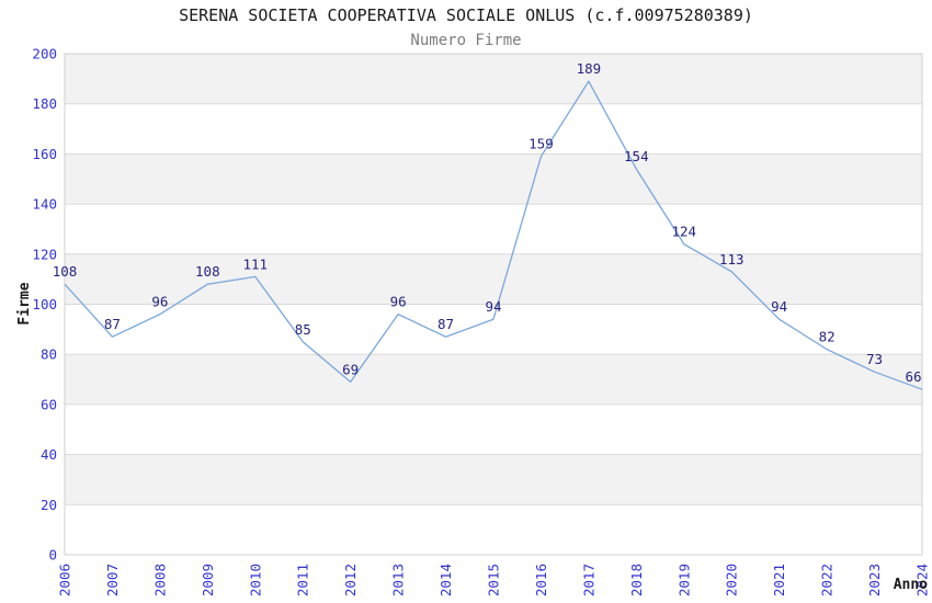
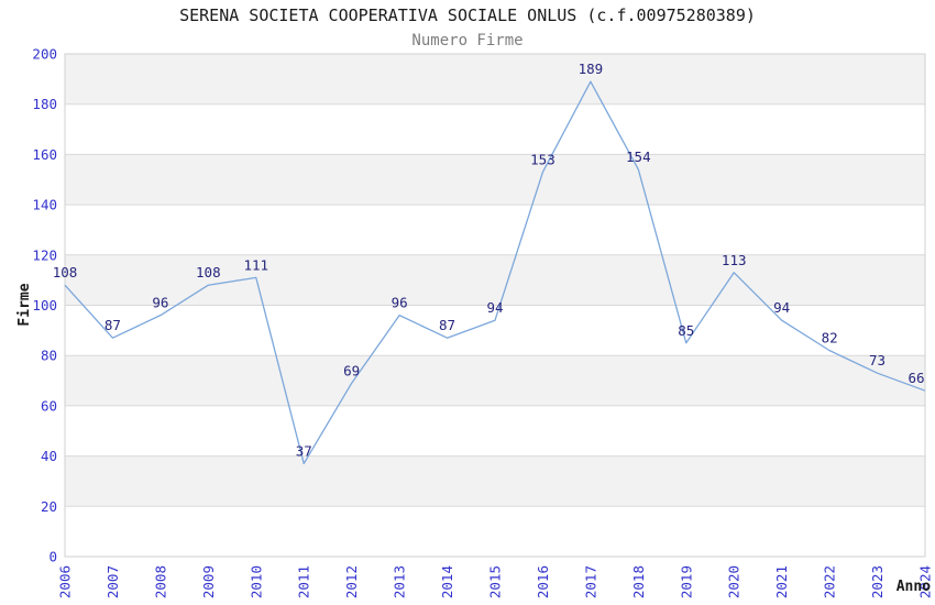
2011: 85 -> 37
2016: 159 -> 153
2019: 124 -> 85
